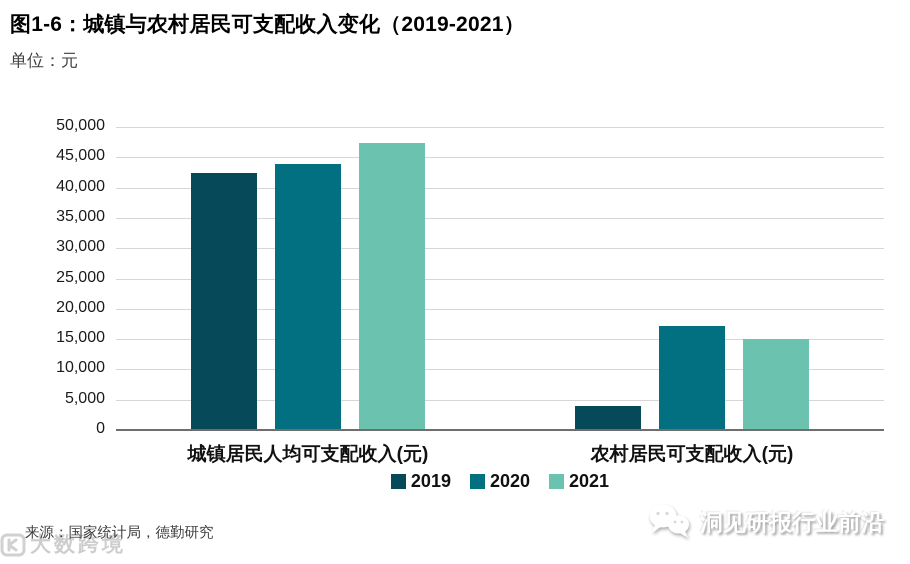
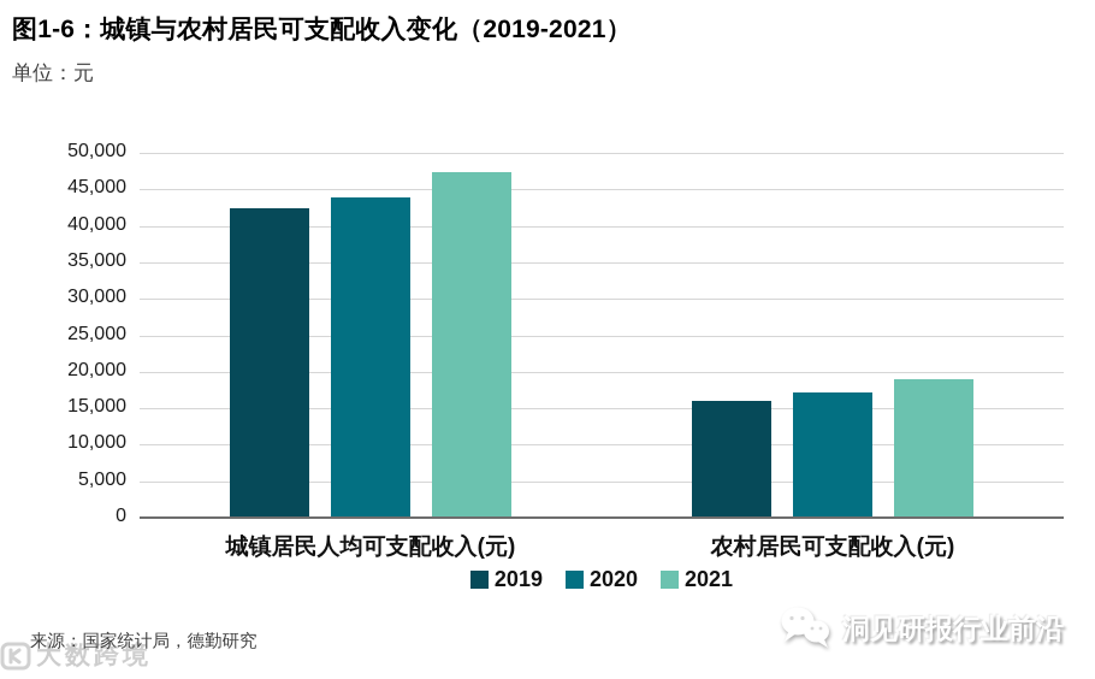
2019/农村居民可支配收入(元): 4000 -> 16000
2021/农村居民可支配收入(元): 15000 -> 19000
